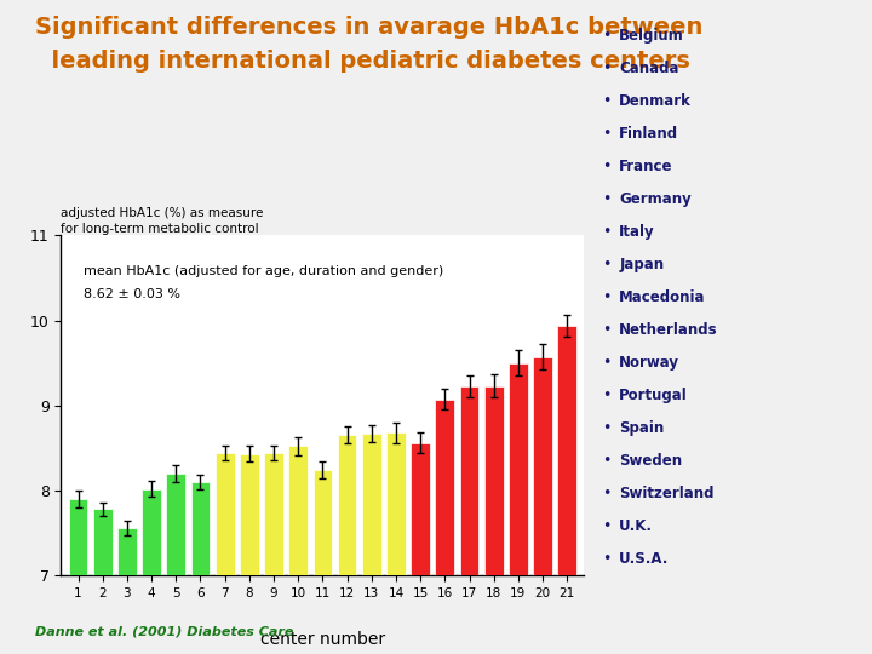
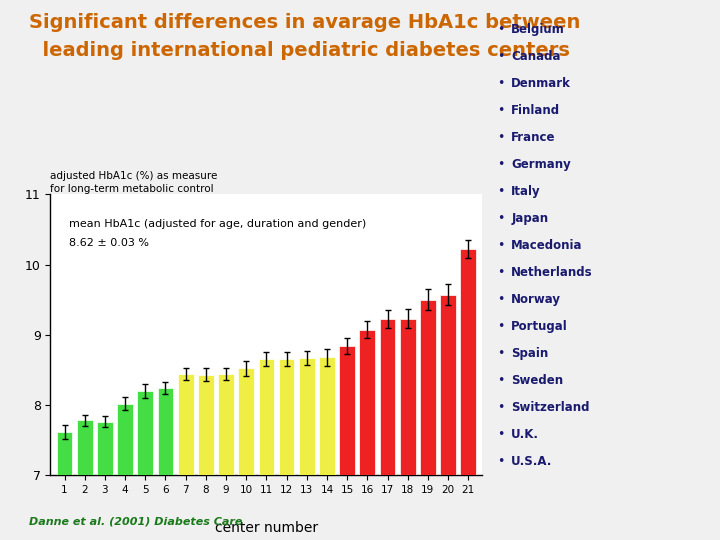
1: 7.90 -> 7.62
3: 7.56 -> 7.76
6: 8.10 -> 8.24
11: 8.24 -> 8.66
15: 8.56 -> 8.84
21: 9.94 -> 10.22
